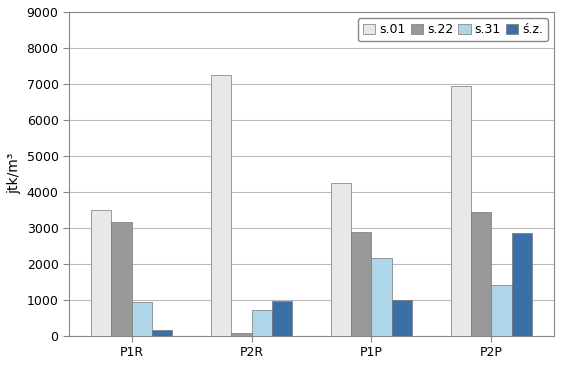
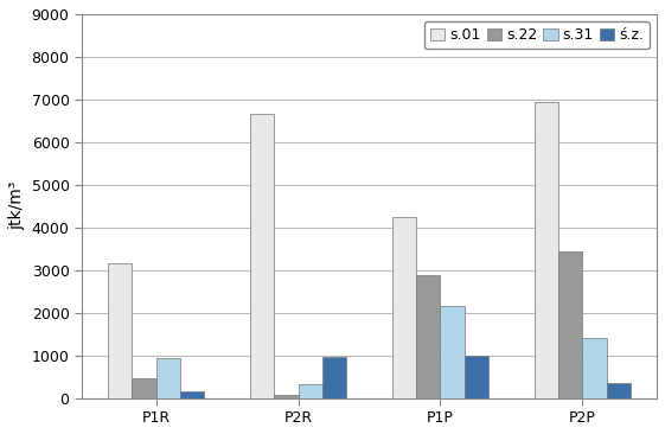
s.01/P1R: 3500 -> 3150
s.22/P1R: 3150 -> 470
s.01/P2R: 7250 -> 6650
s.31/P2R: 700 -> 320
ś.z./P2P: 2850 -> 360
